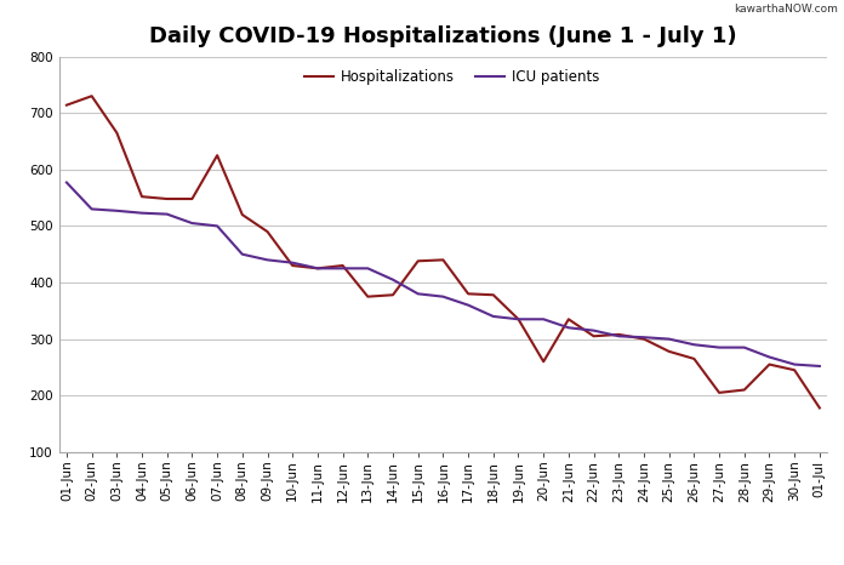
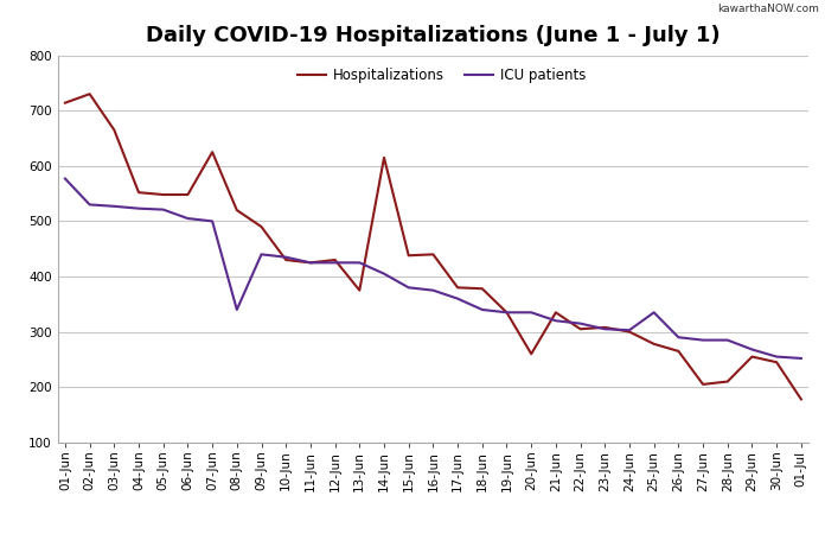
ICU patients/08-Jun: 450 -> 340
Hospitalizations/14-Jun: 378 -> 615
ICU patients/25-Jun: 300 -> 335
